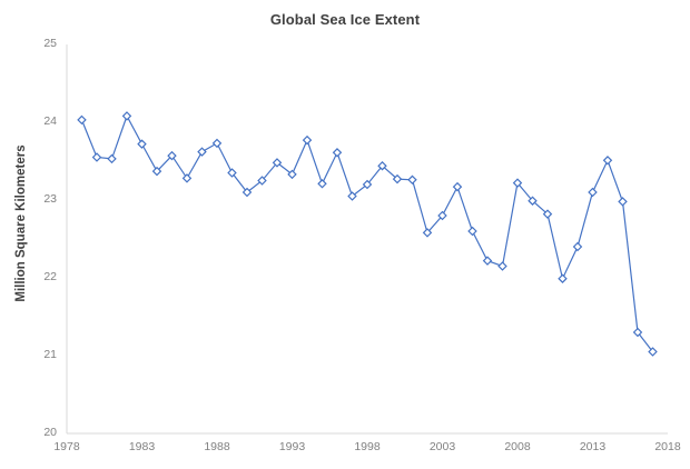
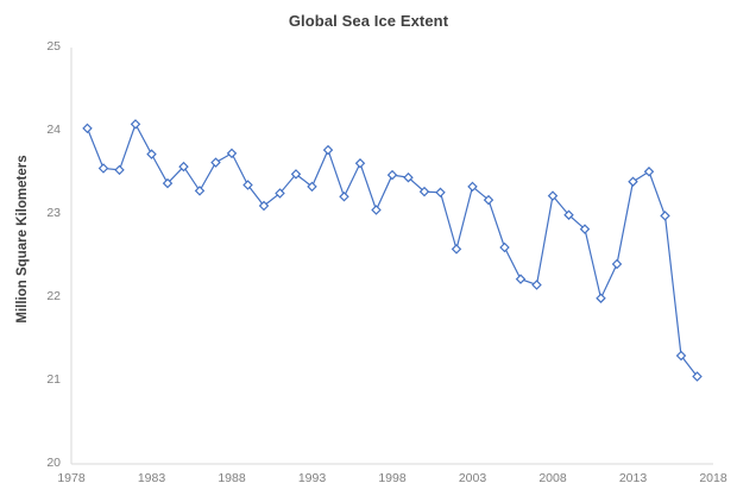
1998: 23.2 -> 23.5
2003: 22.8 -> 23.3
2013: 23.1 -> 23.4
